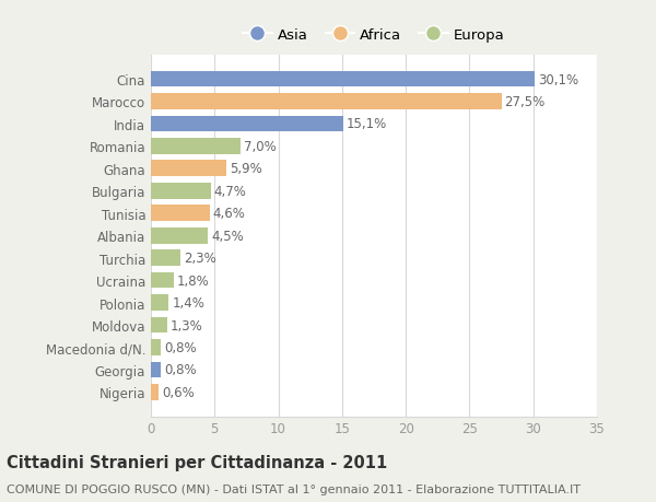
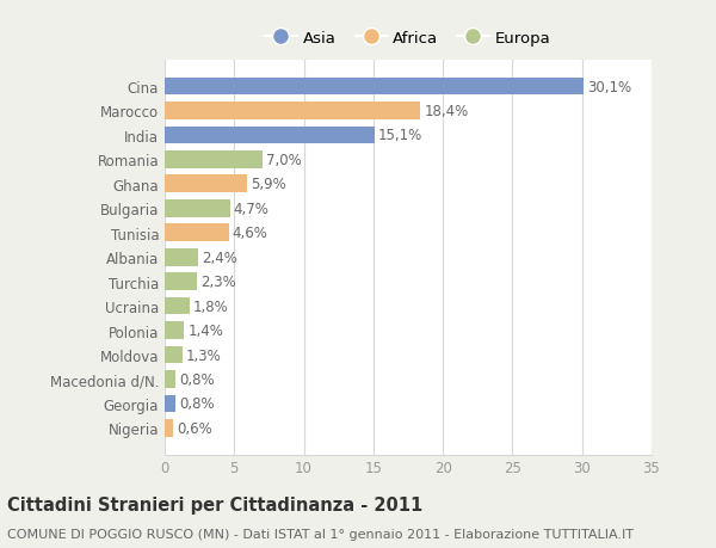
Marocco: 27,5% -> 18,4%
Albania: 4,5% -> 2,4%
